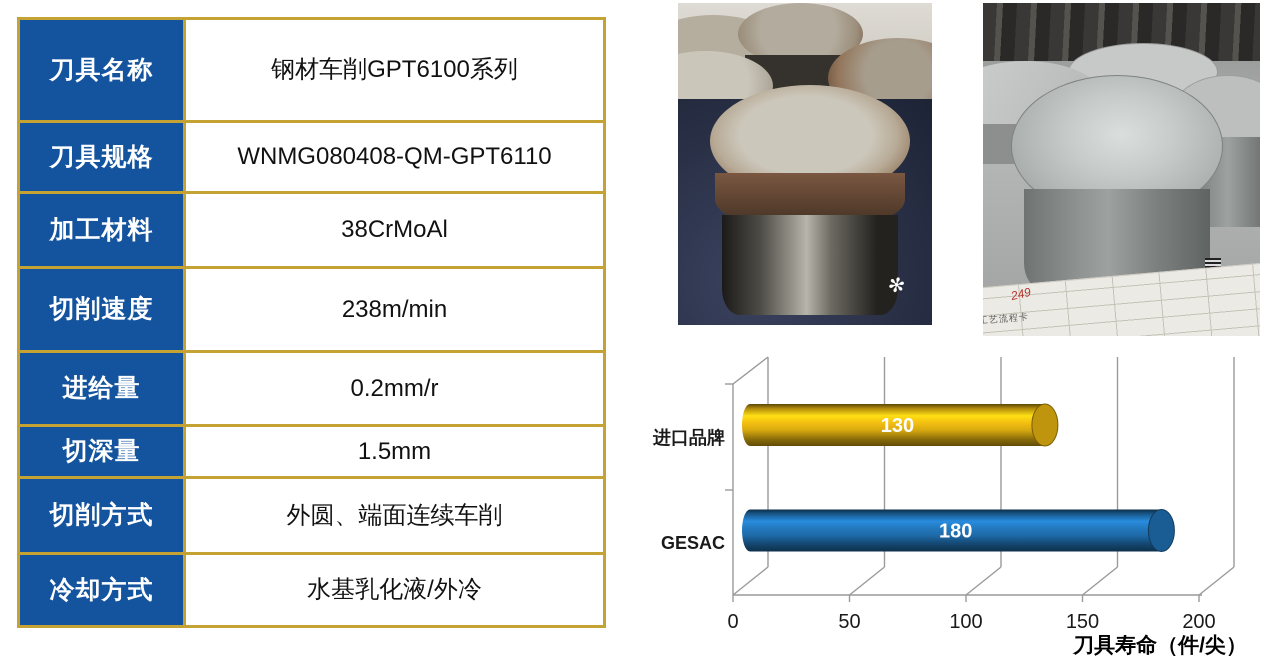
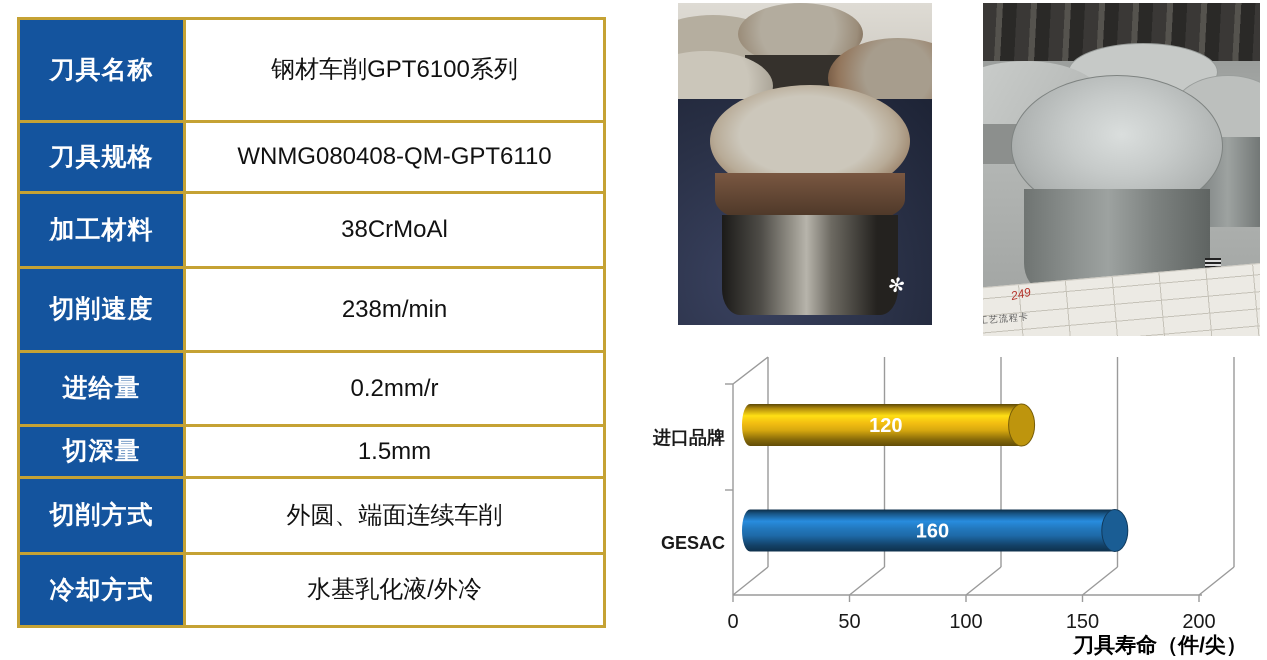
进口品牌: 130 -> 120
GESAC: 180 -> 160
